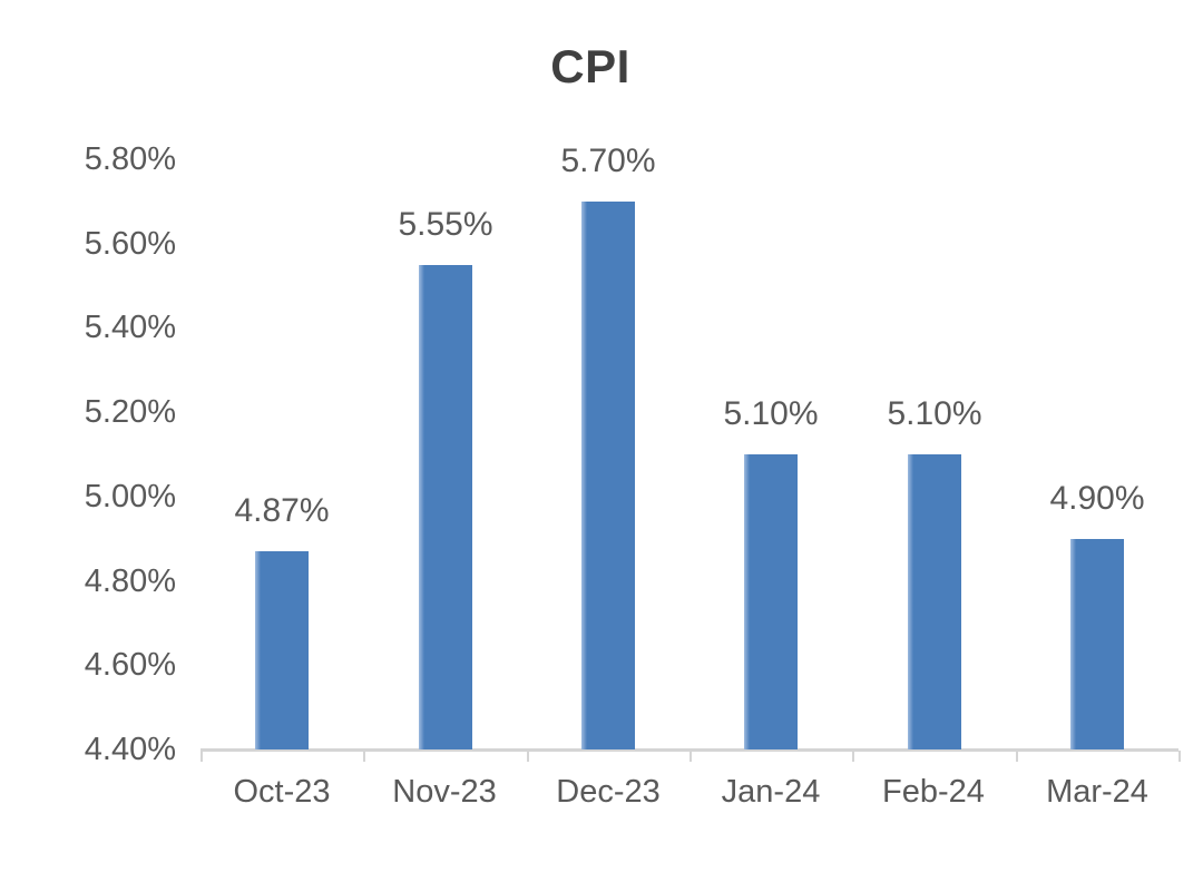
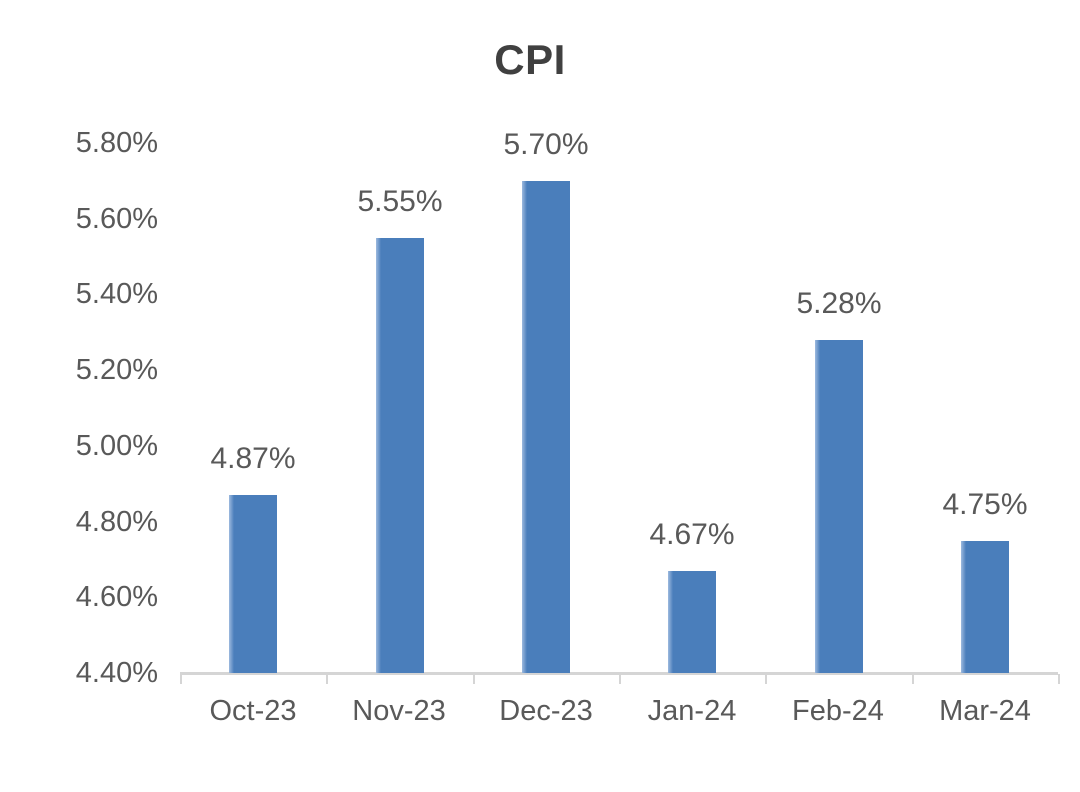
Jan-24: 5.10% -> 4.67%
Feb-24: 5.10% -> 5.28%
Mar-24: 4.90% -> 4.75%
